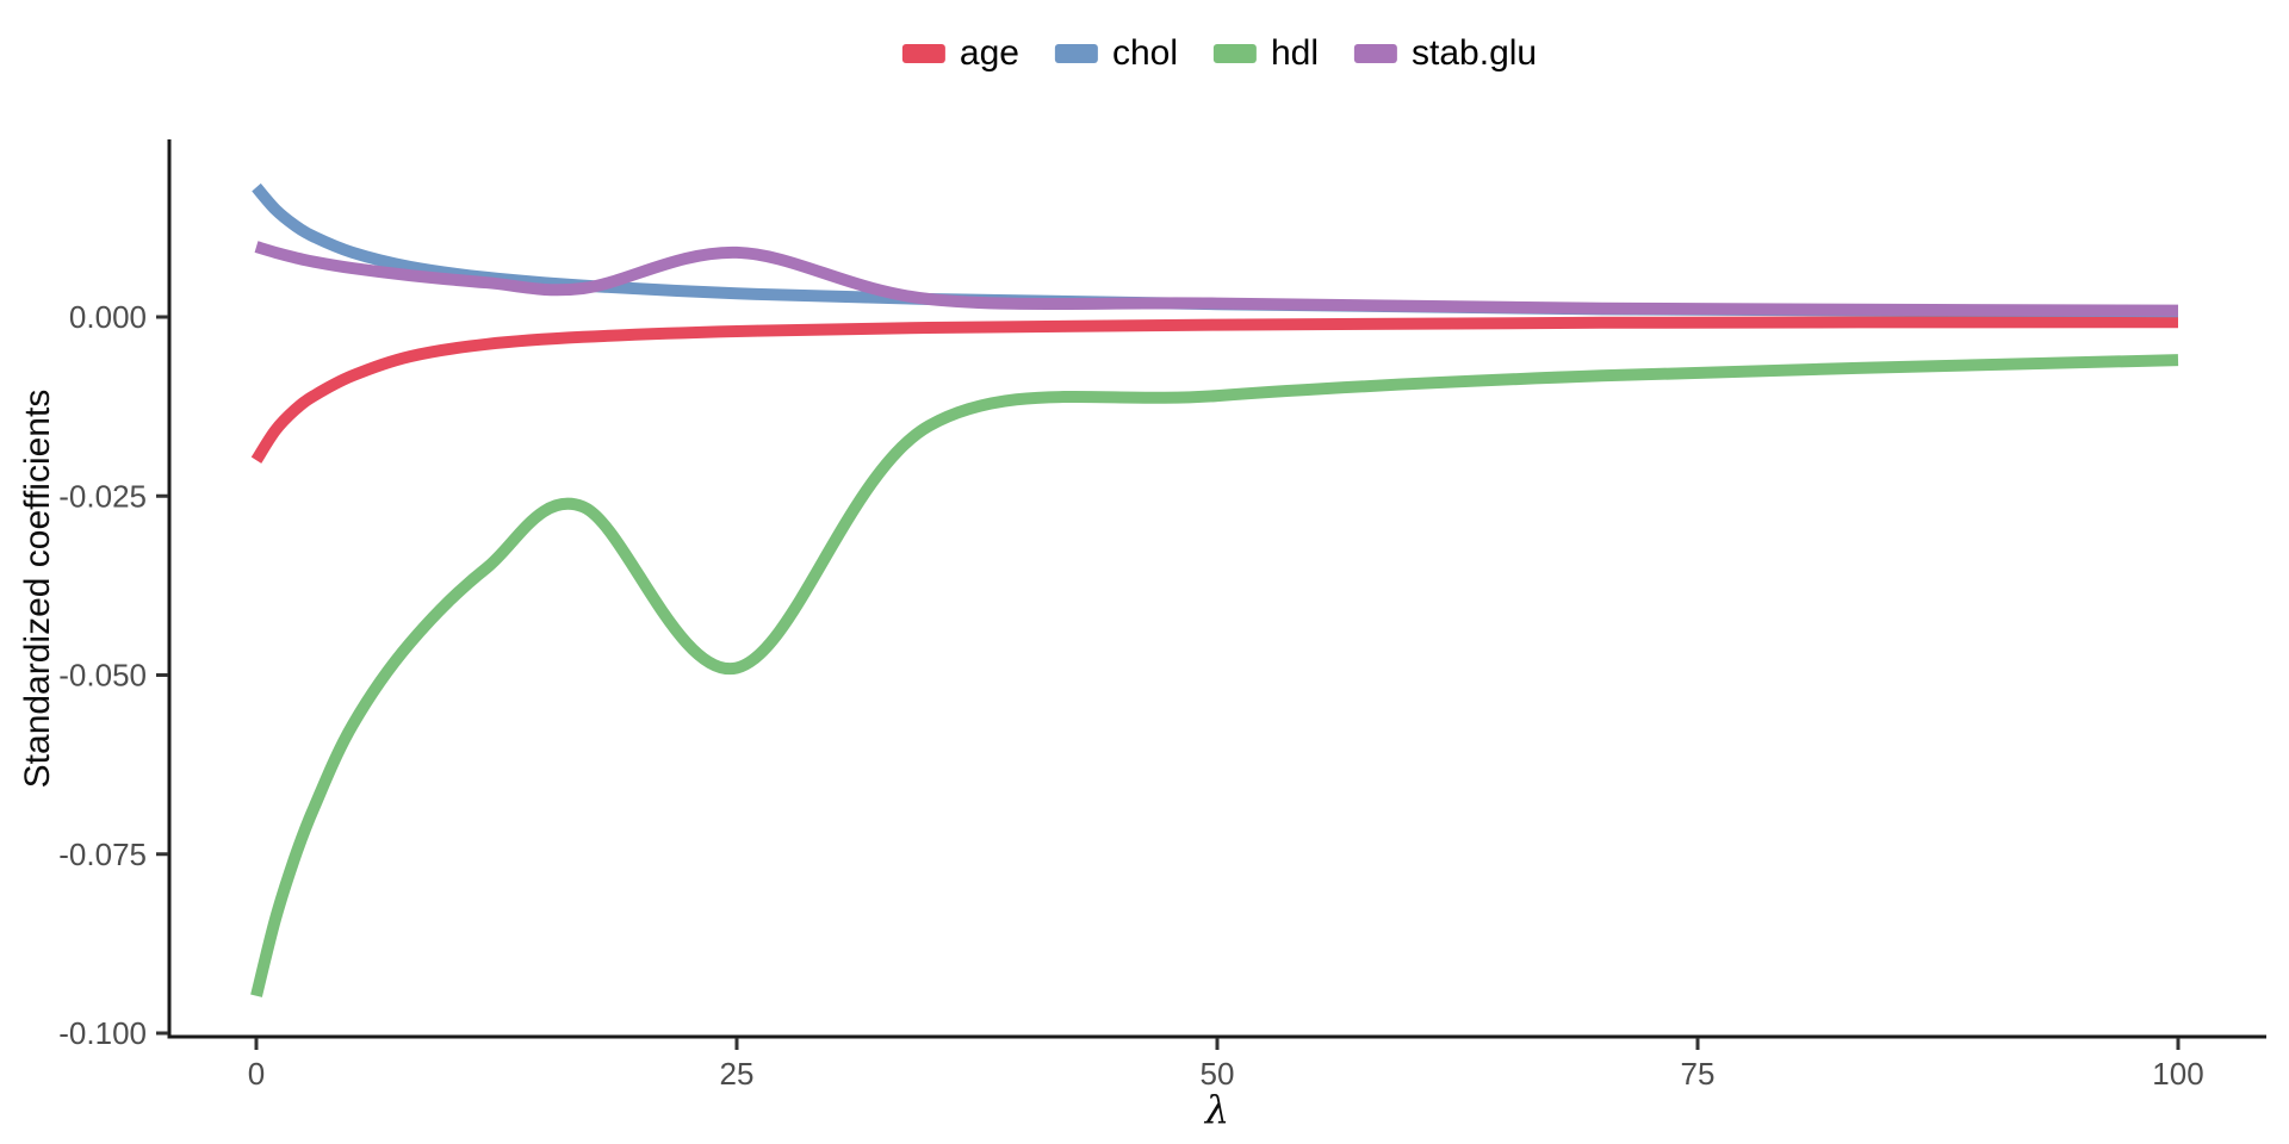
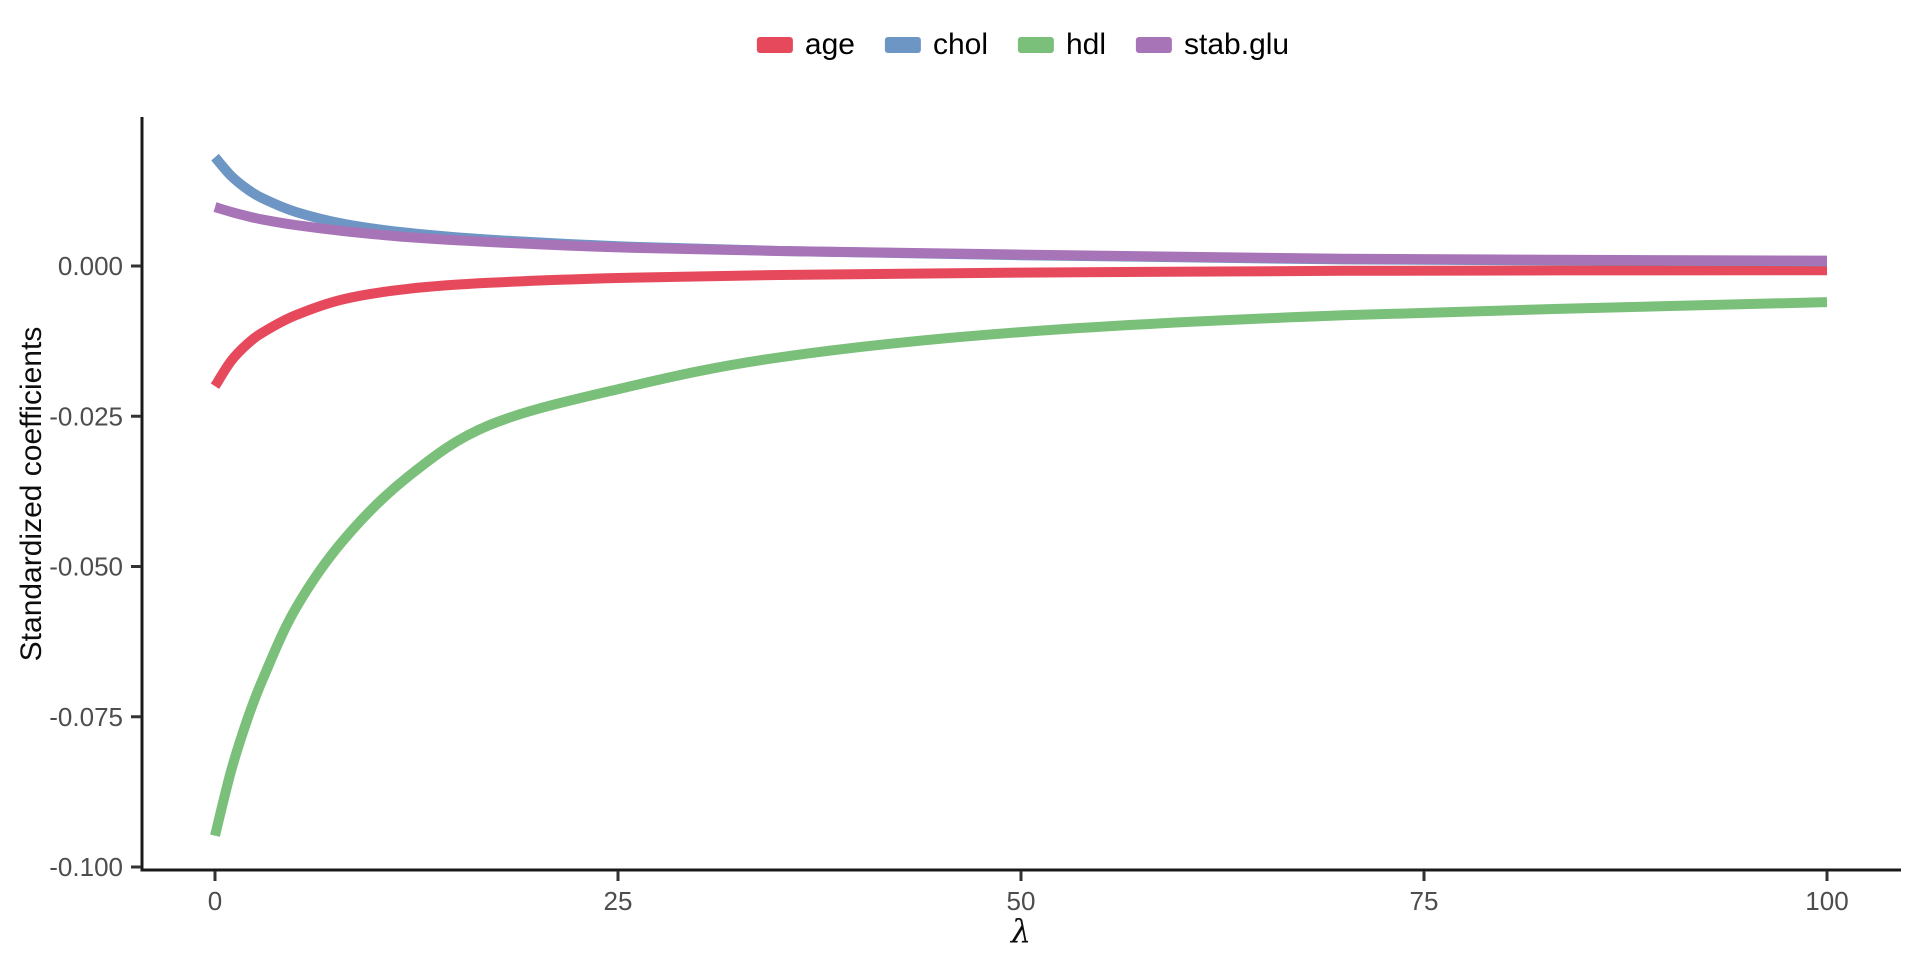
hdl/25: -0.049 -> -0.021
stab.glu/25: 0.009 -> 0.003
